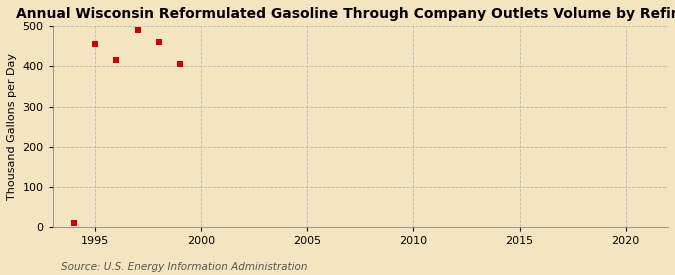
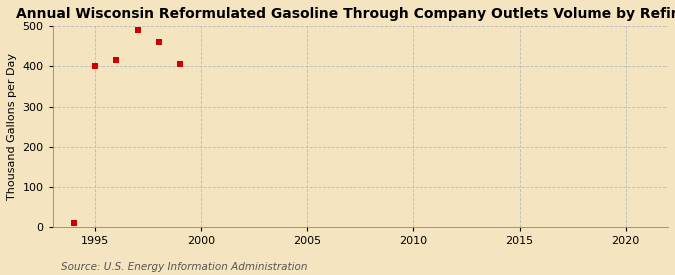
1995: 455 -> 401
